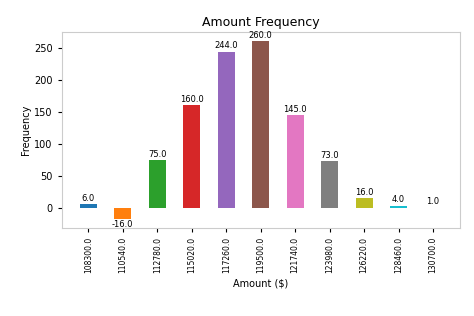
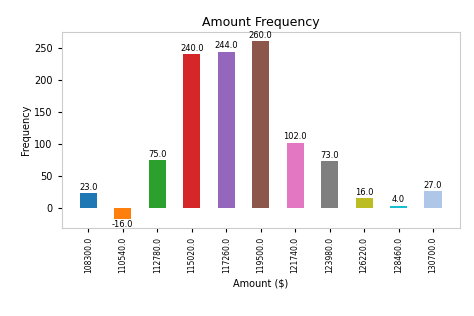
108300.0: 6.0 -> 23.0
115020.0: 160.0 -> 240.0
121740.0: 145.0 -> 102.0
130700.0: 1.0 -> 27.0
